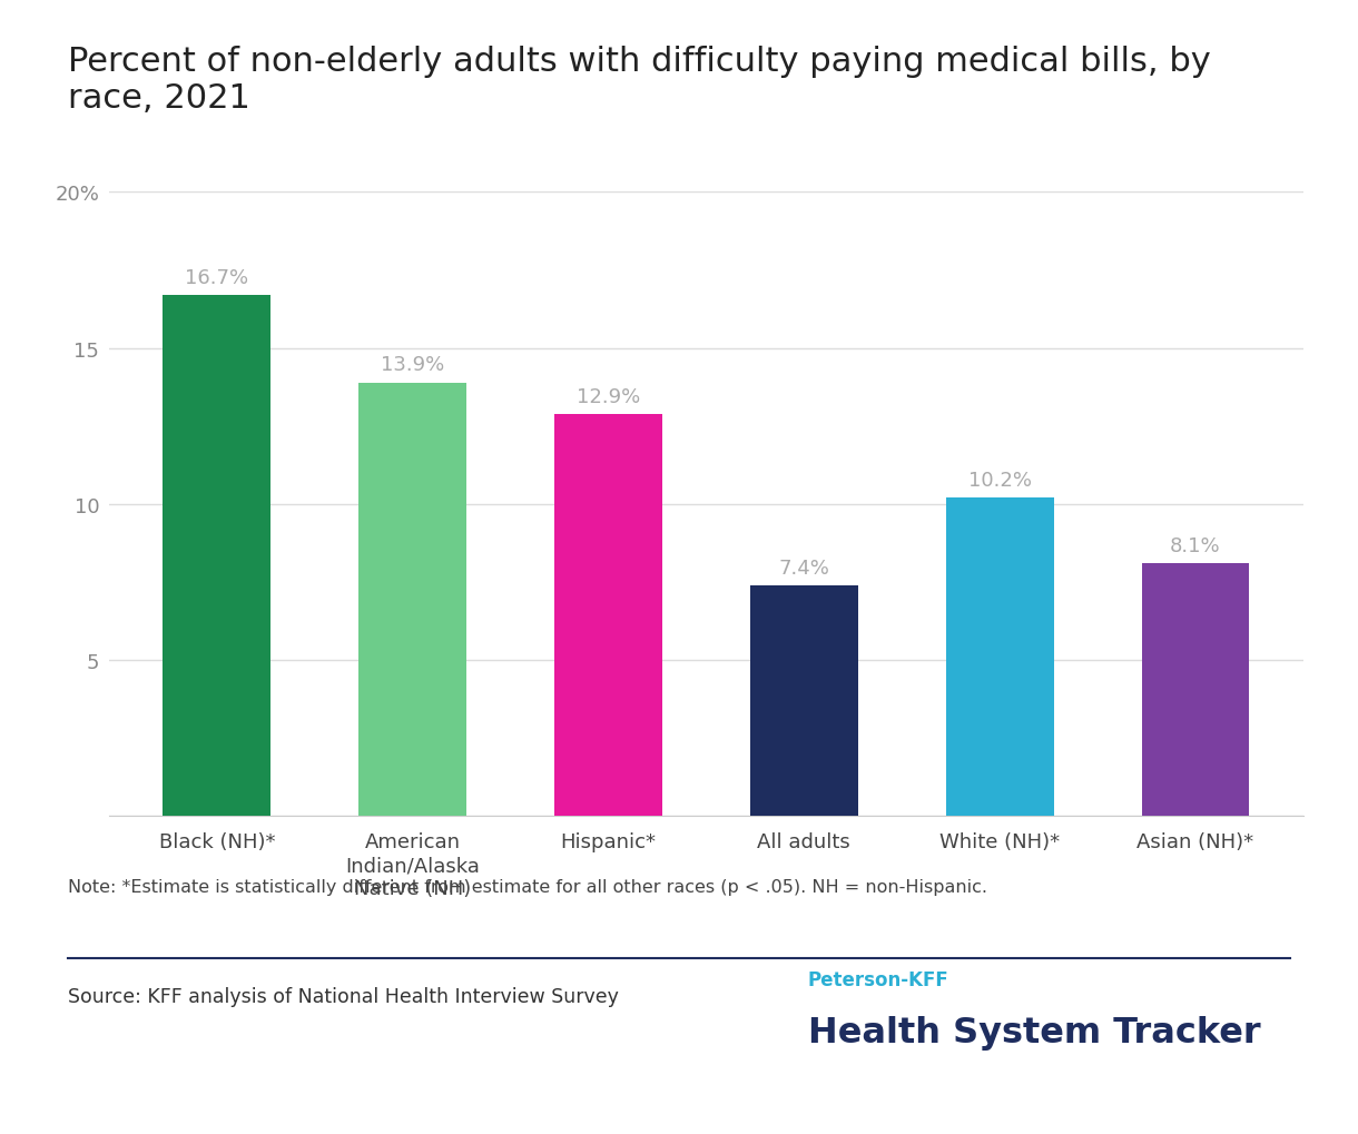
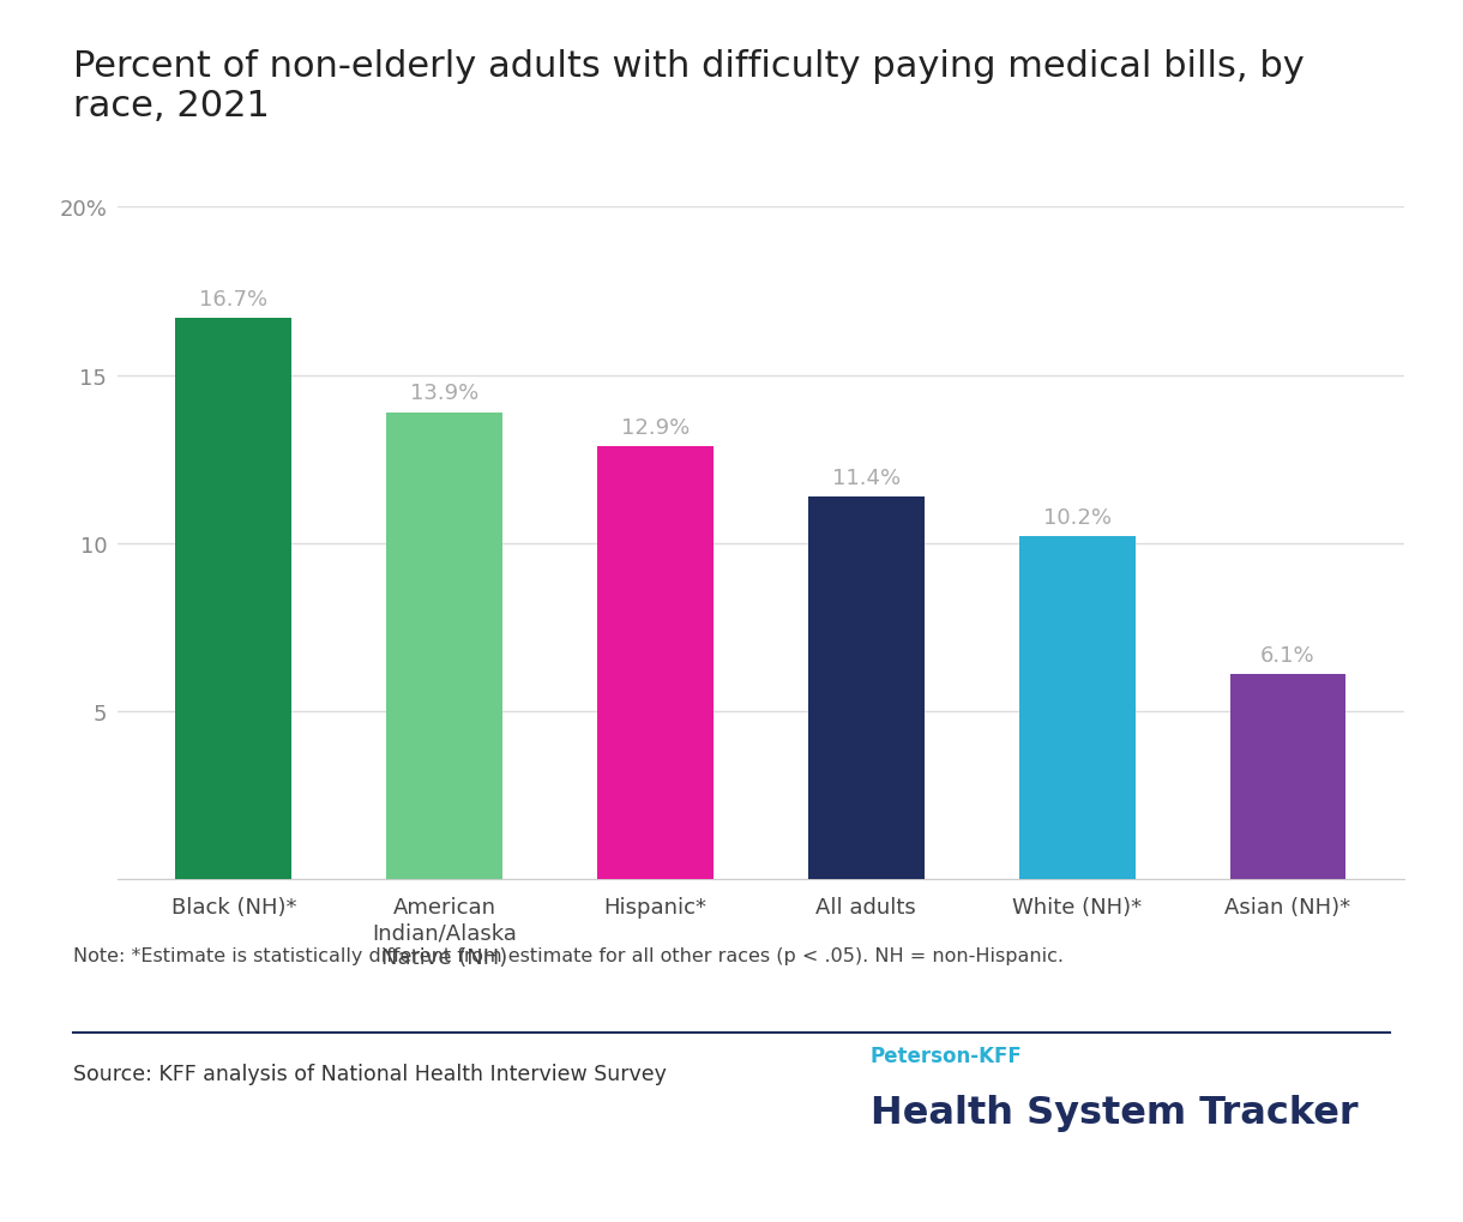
All adults: 7.4% -> 11.4%
Asian (NH)*: 8.1% -> 6.1%
